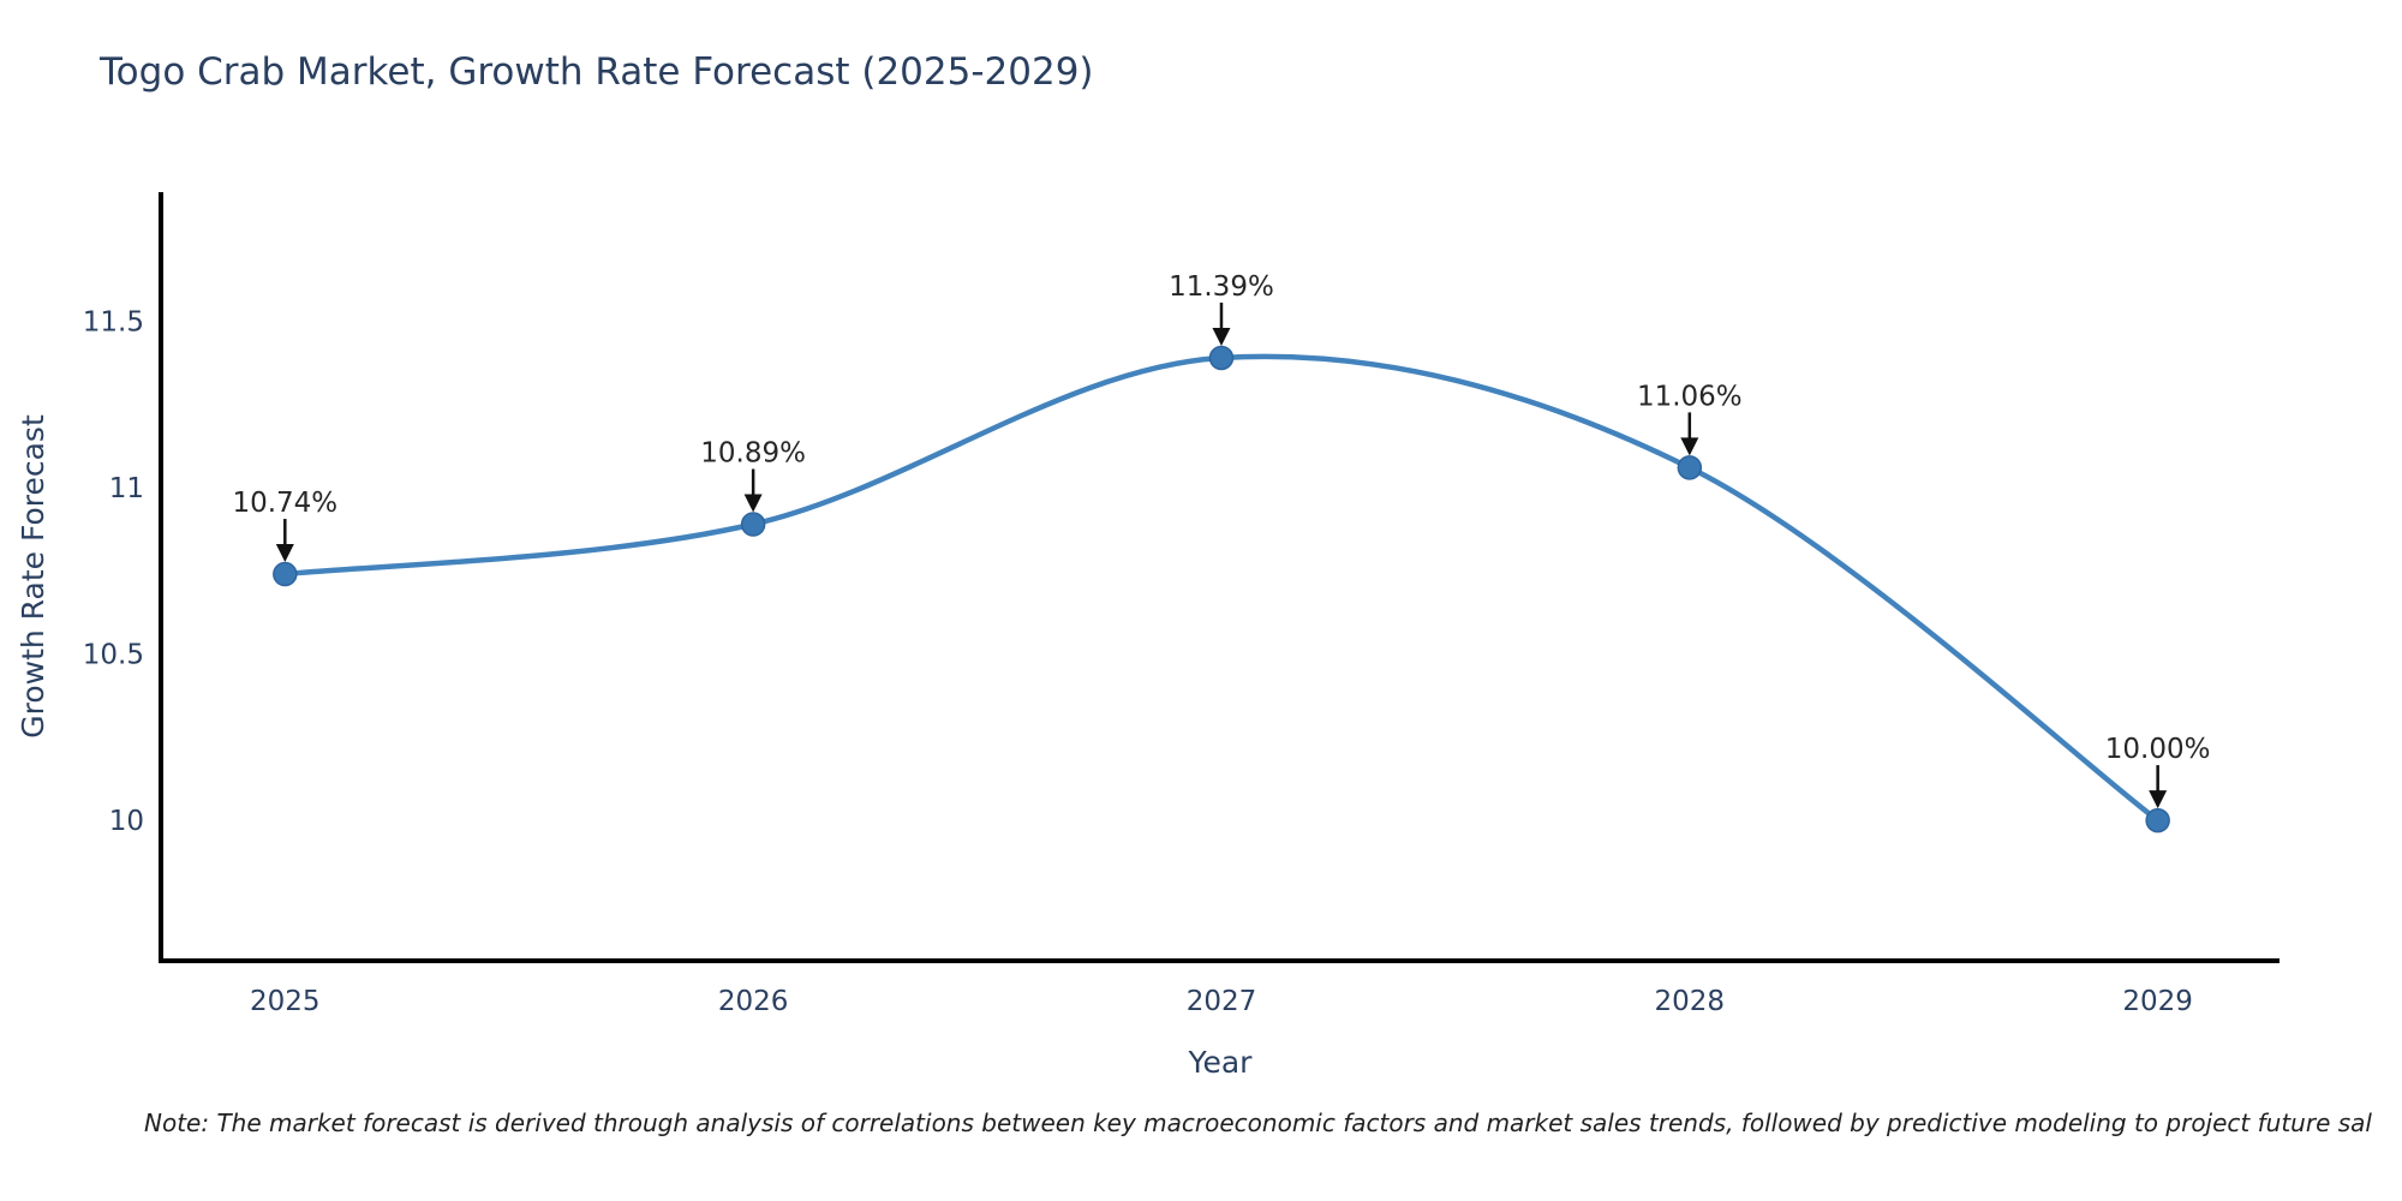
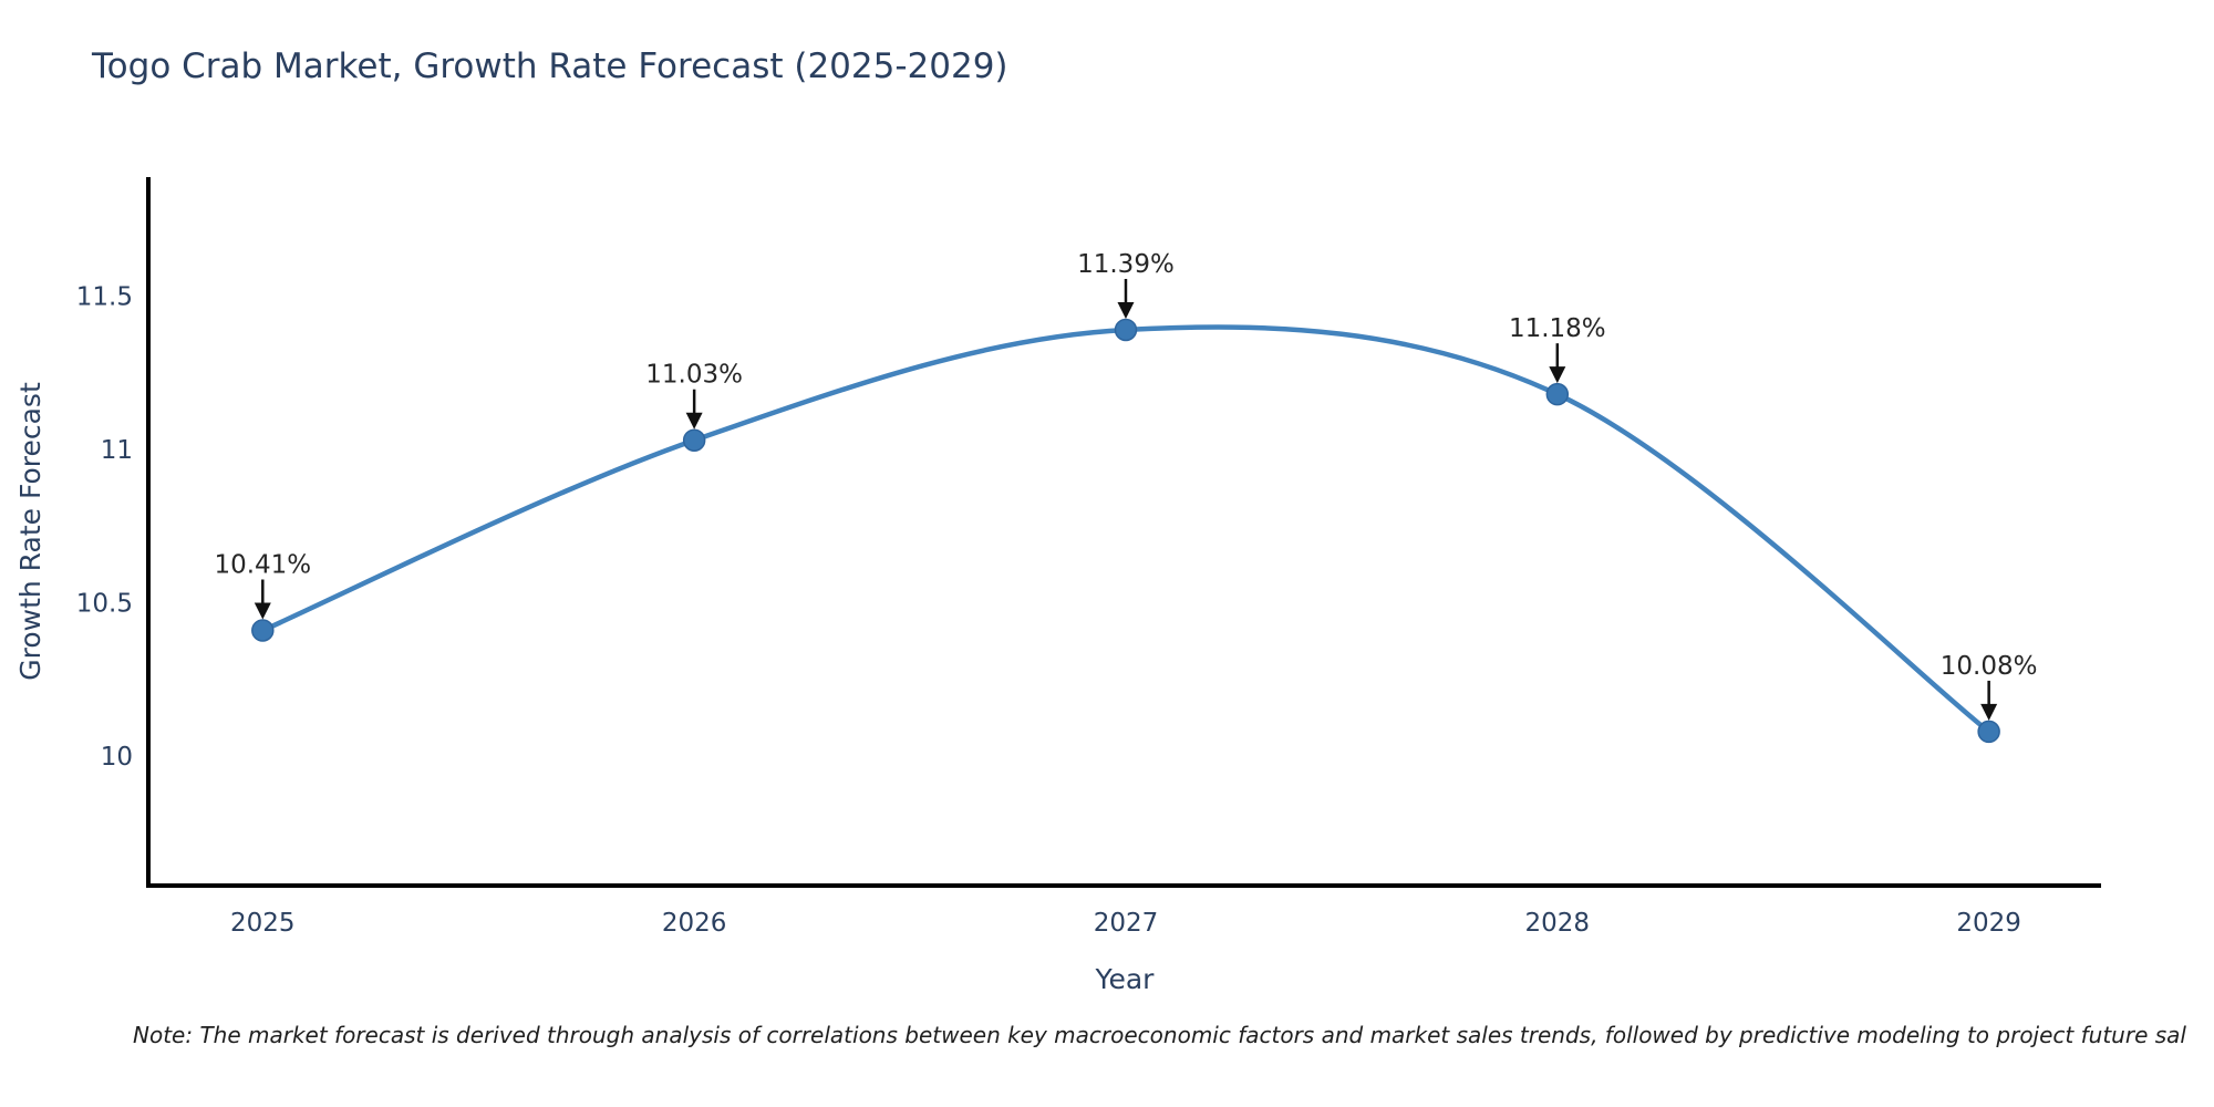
2025: 10.74% -> 10.41%
2026: 10.89% -> 11.03%
2028: 11.06% -> 11.18%
2029: 10.00% -> 10.08%
